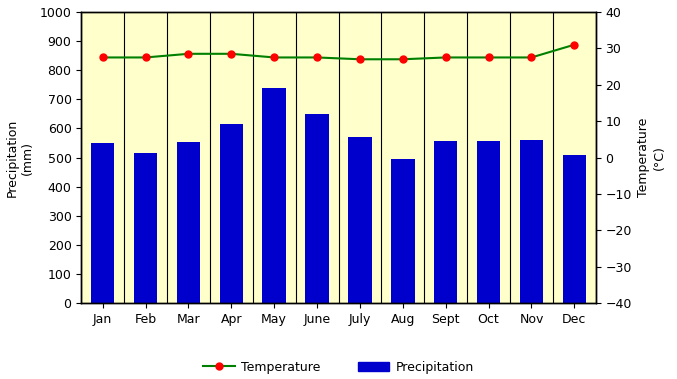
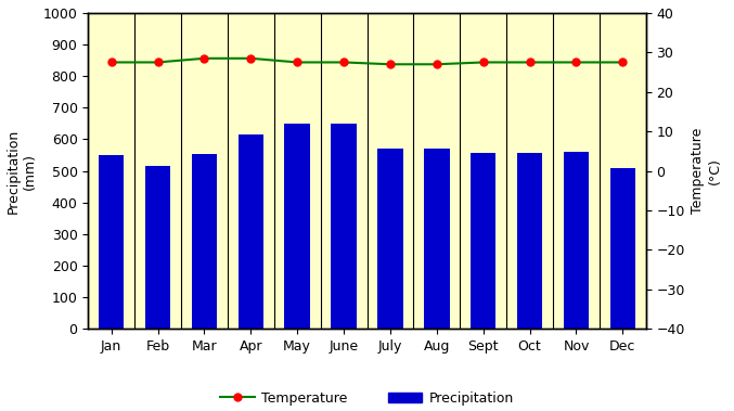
Precipitation/May: 740 -> 650
Precipitation/Aug: 495 -> 572
Temperature/Dec: 31.0 -> 27.5
